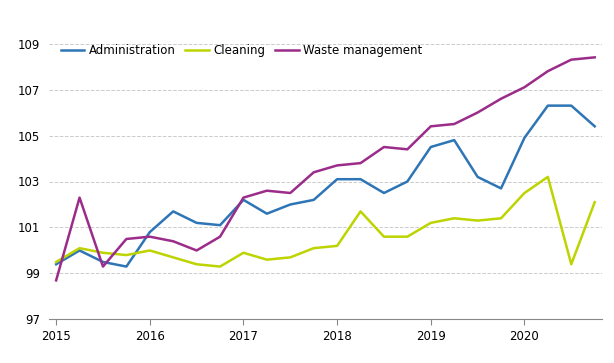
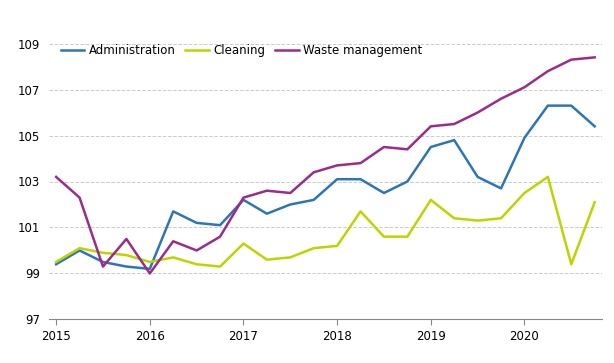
Waste management/2015: 98.7 -> 103.2
Administration/2016: 100.8 -> 99.2
Cleaning/2016: 100.0 -> 99.5
Waste management/2016: 100.6 -> 99.0
Cleaning/2017: 99.9 -> 100.3
Cleaning/2019: 101.2 -> 102.2
